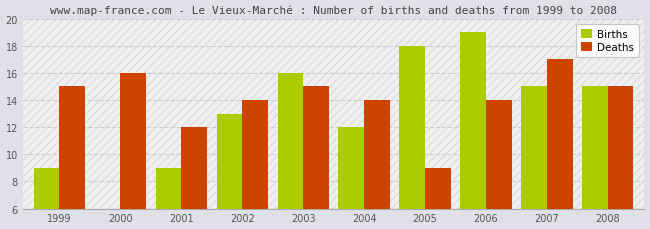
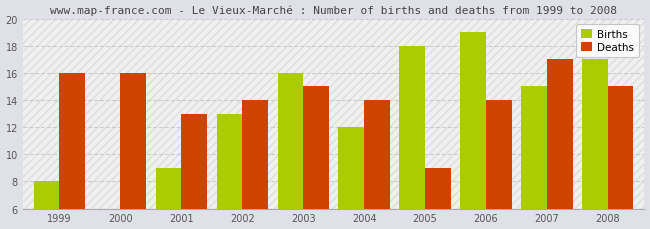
Births/1999: 9 -> 8
Deaths/1999: 15 -> 16
Deaths/2001: 12 -> 13
Births/2008: 15 -> 17
